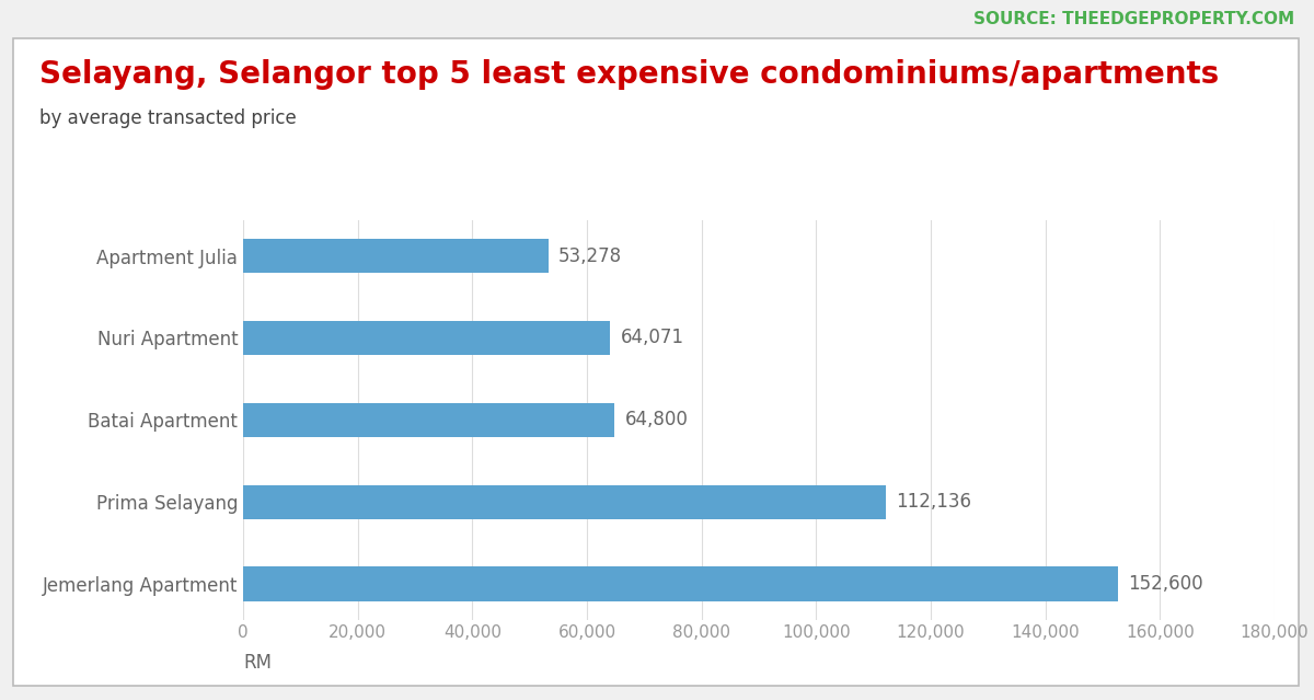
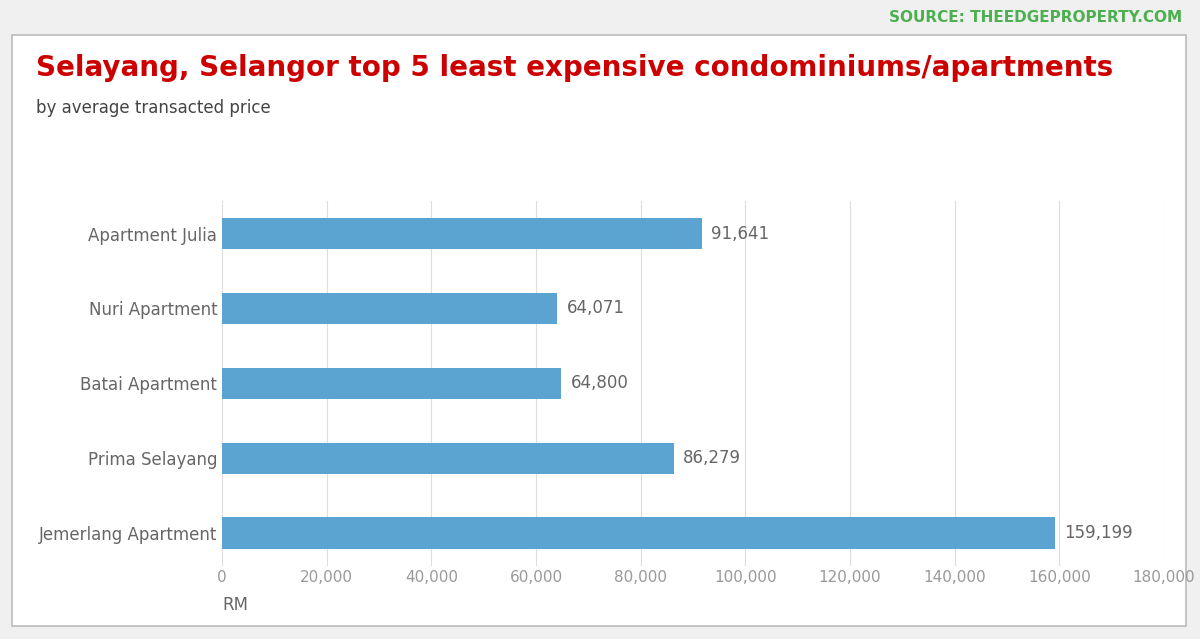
Apartment Julia: 53,278 -> 91,641
Prima Selayang: 112,136 -> 86,279
Jemerlang Apartment: 152,600 -> 159,199
